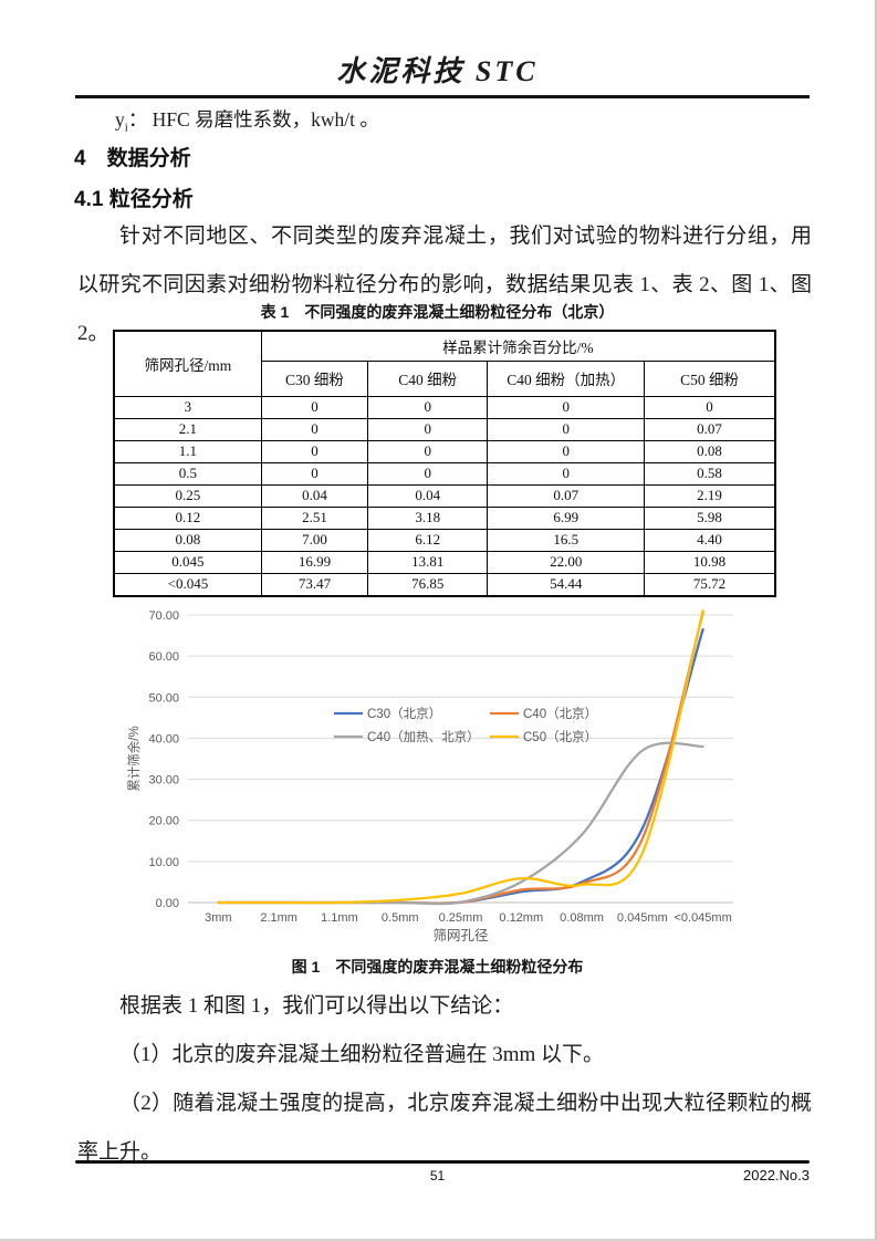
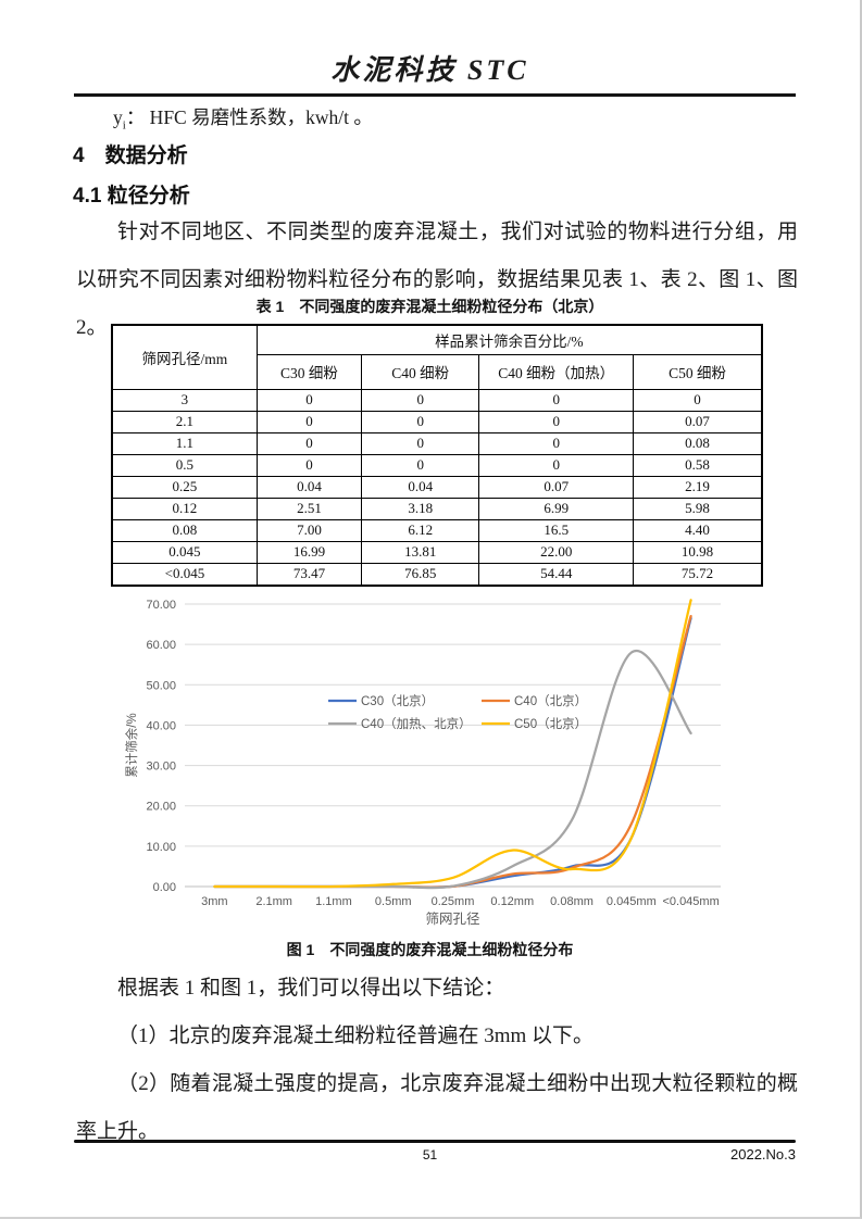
C50（北京）/0.12mm: 6 -> 9
C30（北京）/0.045mm: 18 -> 12
C40（加热、北京）/0.045mm: 37 -> 58
C40（北京）/<0.045mm: 70 -> 67
